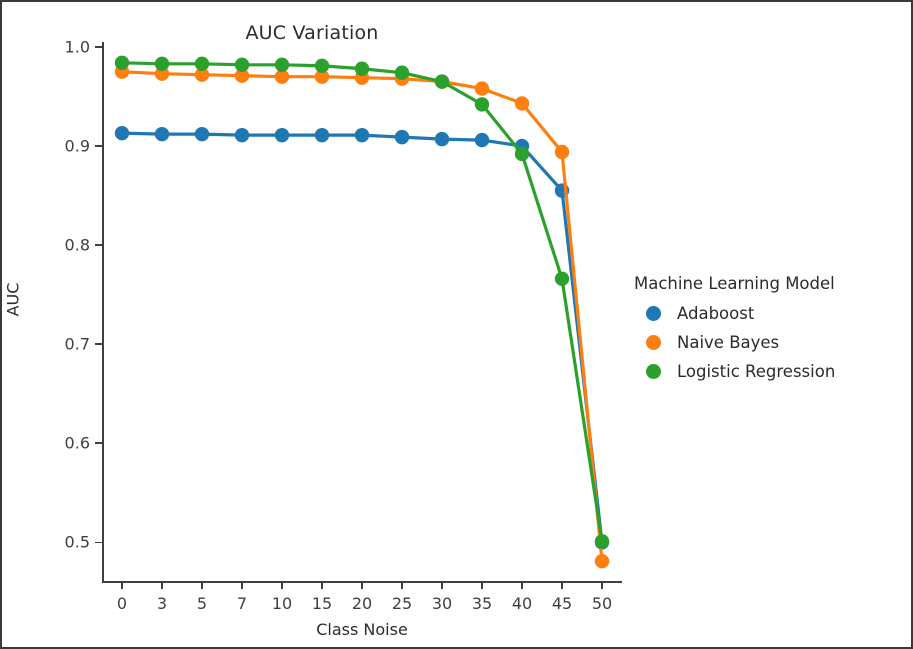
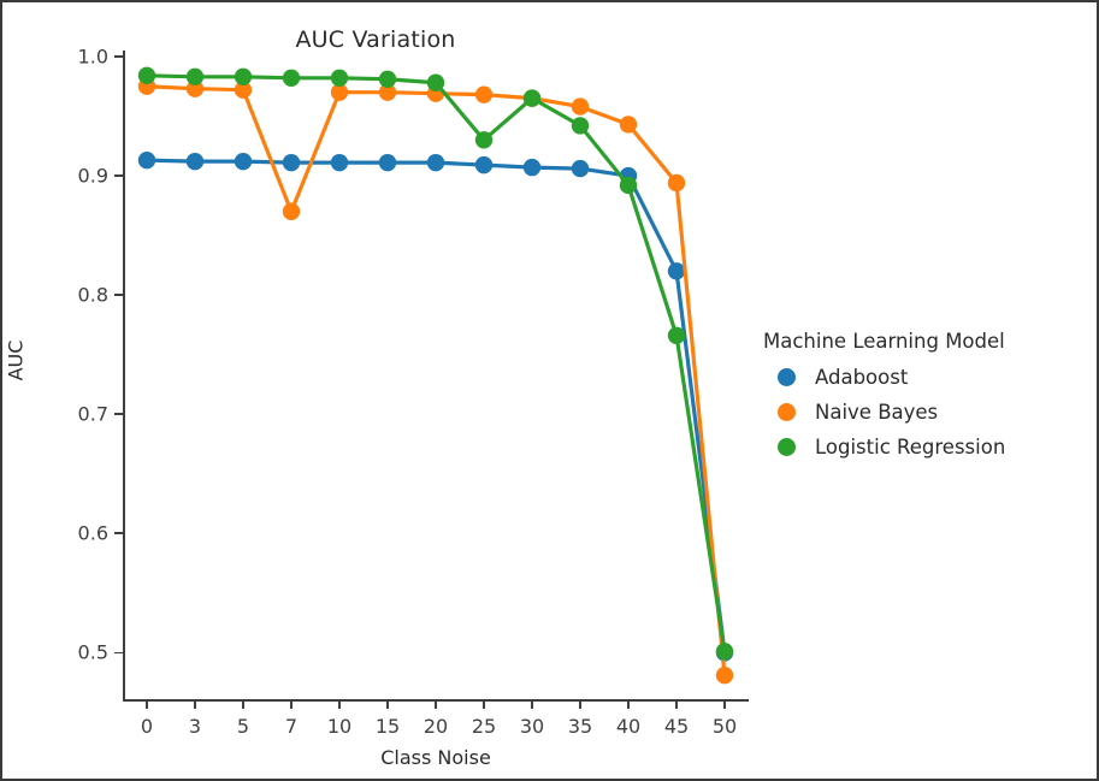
Naive Bayes/7: 0.97 -> 0.87
Logistic Regression/25: 0.97 -> 0.93
Adaboost/45: 0.85 -> 0.82
